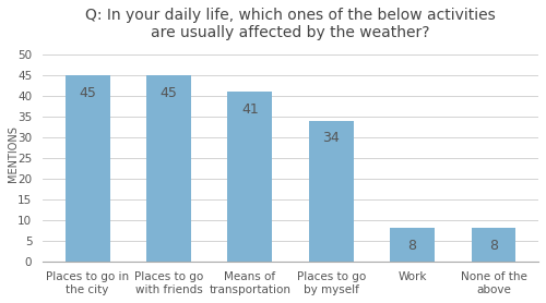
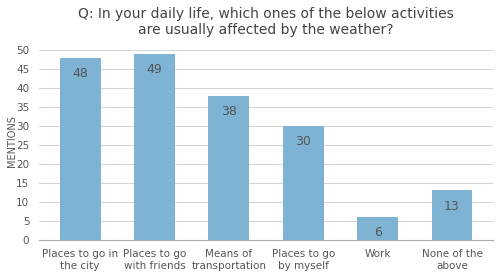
Places to go in the city: 45 -> 48
Places to go with friends: 45 -> 49
Means of transportation: 41 -> 38
Places to go by myself: 34 -> 30
Work: 8 -> 6
None of the above: 8 -> 13
